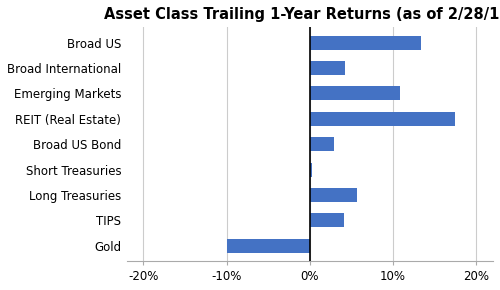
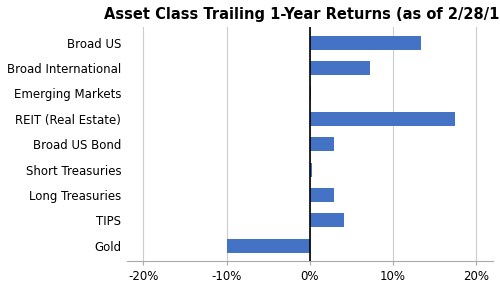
Broad International: 4.2% -> 7.2%
Emerging Markets: 10.8% -> 0.1%
Long Treasuries: 5.6% -> 2.9%
